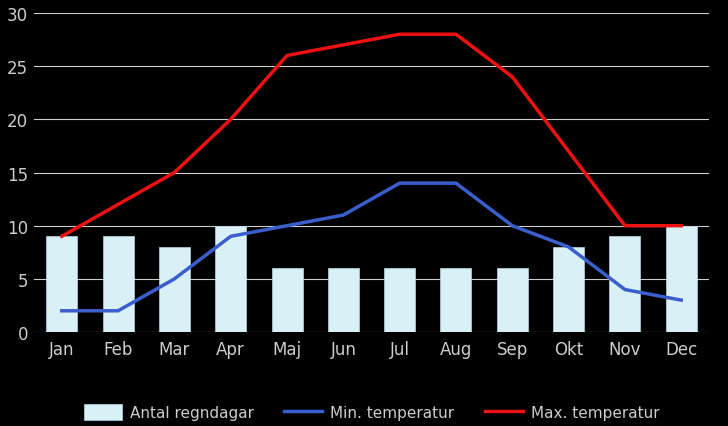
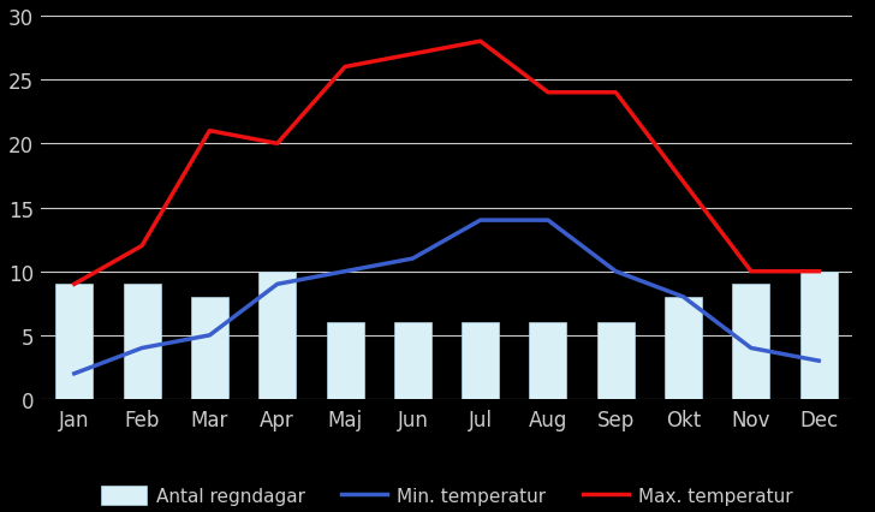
Min. temperatur/Feb: 2 -> 4
Max. temperatur/Mar: 15 -> 21
Max. temperatur/Aug: 28 -> 24
